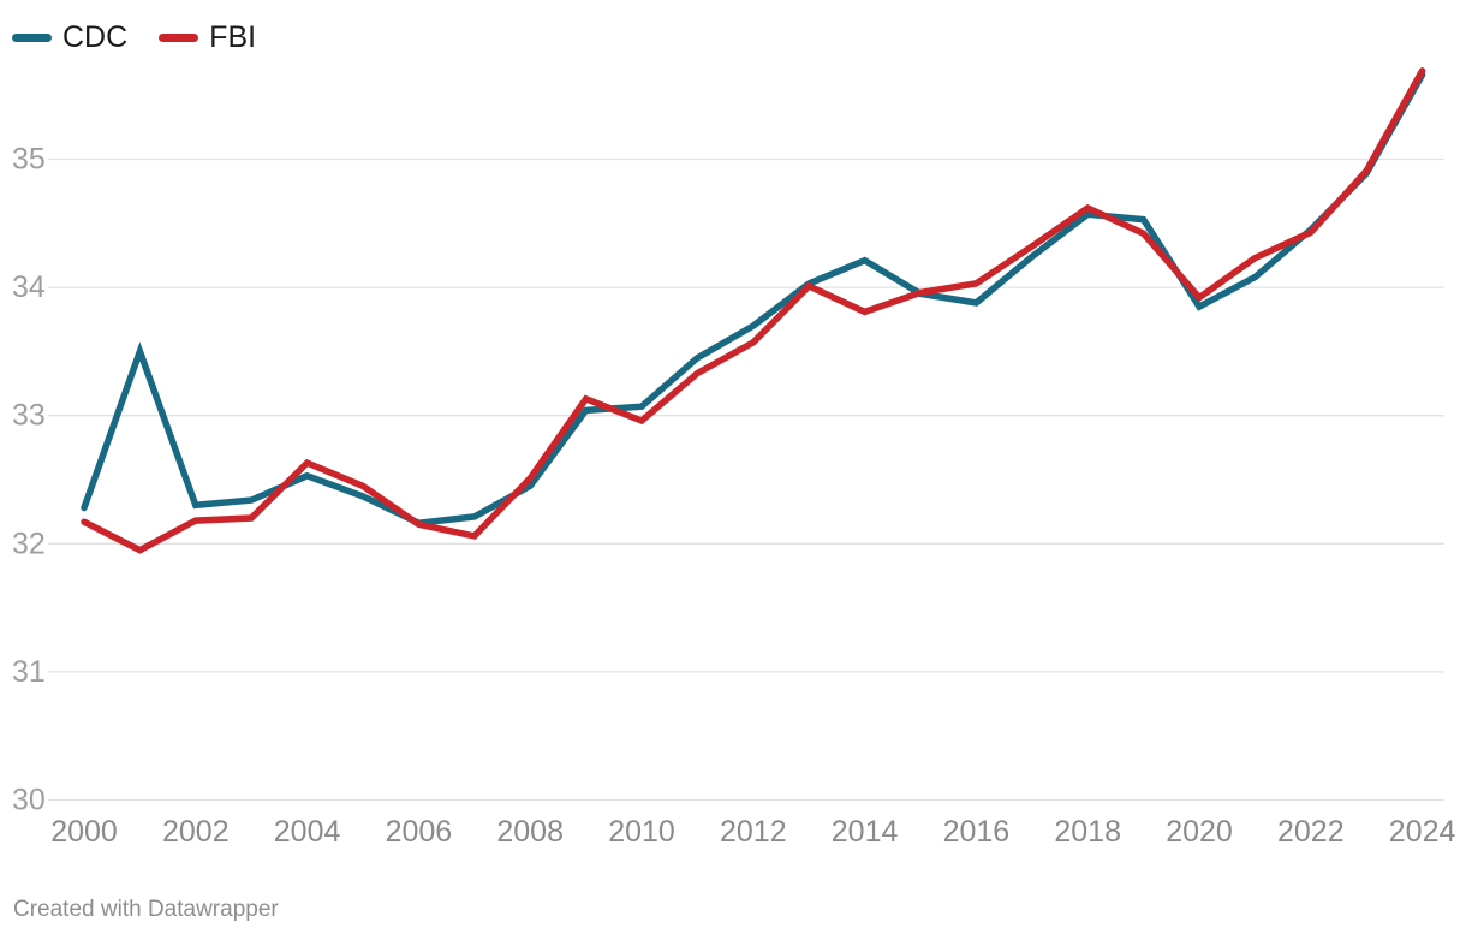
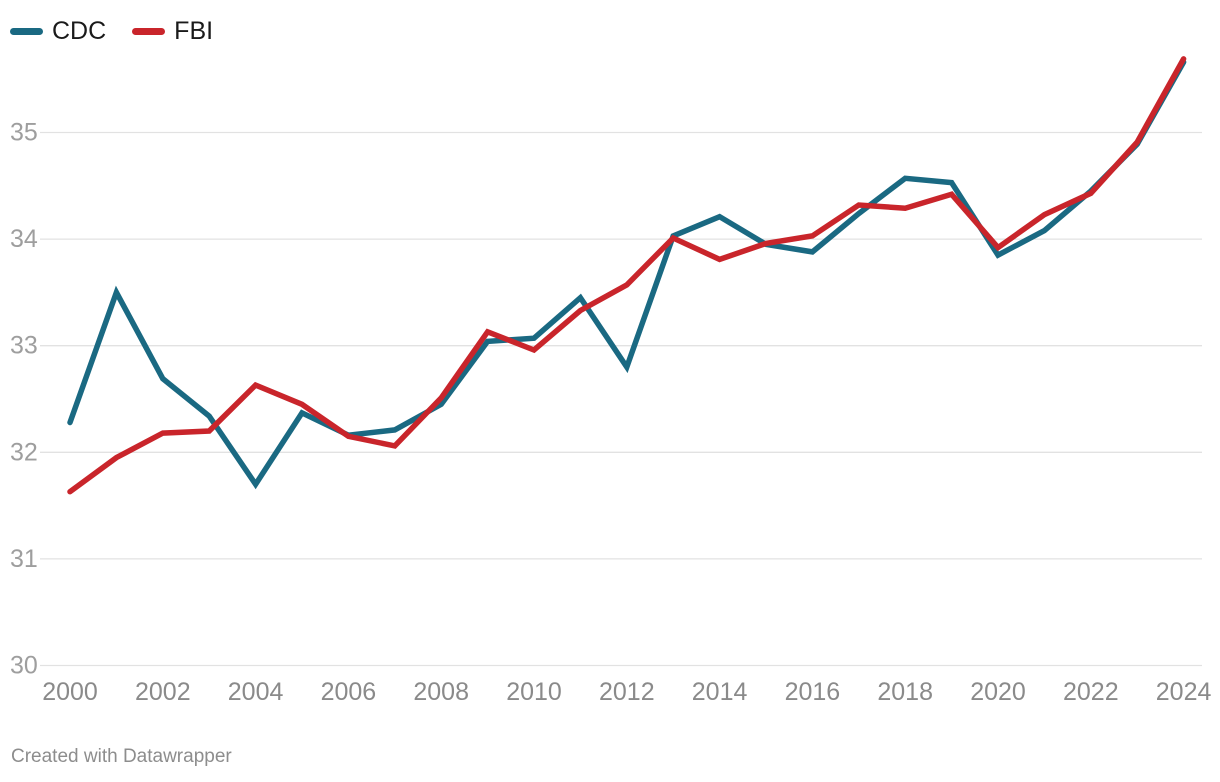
FBI/2000: 32.17 -> 31.63
CDC/2002: 32.30 -> 32.69
CDC/2004: 32.53 -> 31.70
CDC/2012: 33.70 -> 32.80
FBI/2018: 34.62 -> 34.29
